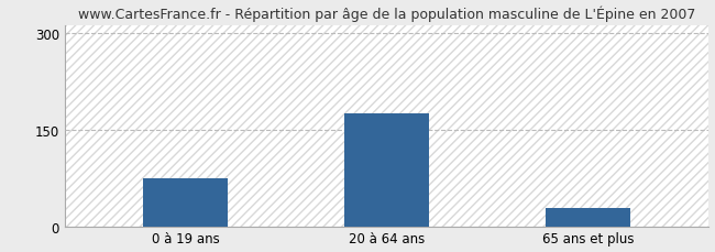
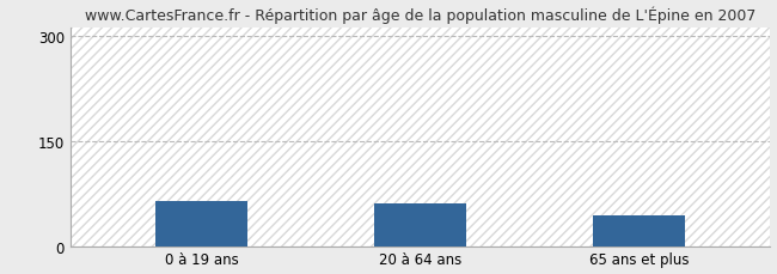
0 à 19 ans: 75 -> 64
20 à 64 ans: 175 -> 60
65 ans et plus: 28 -> 44
